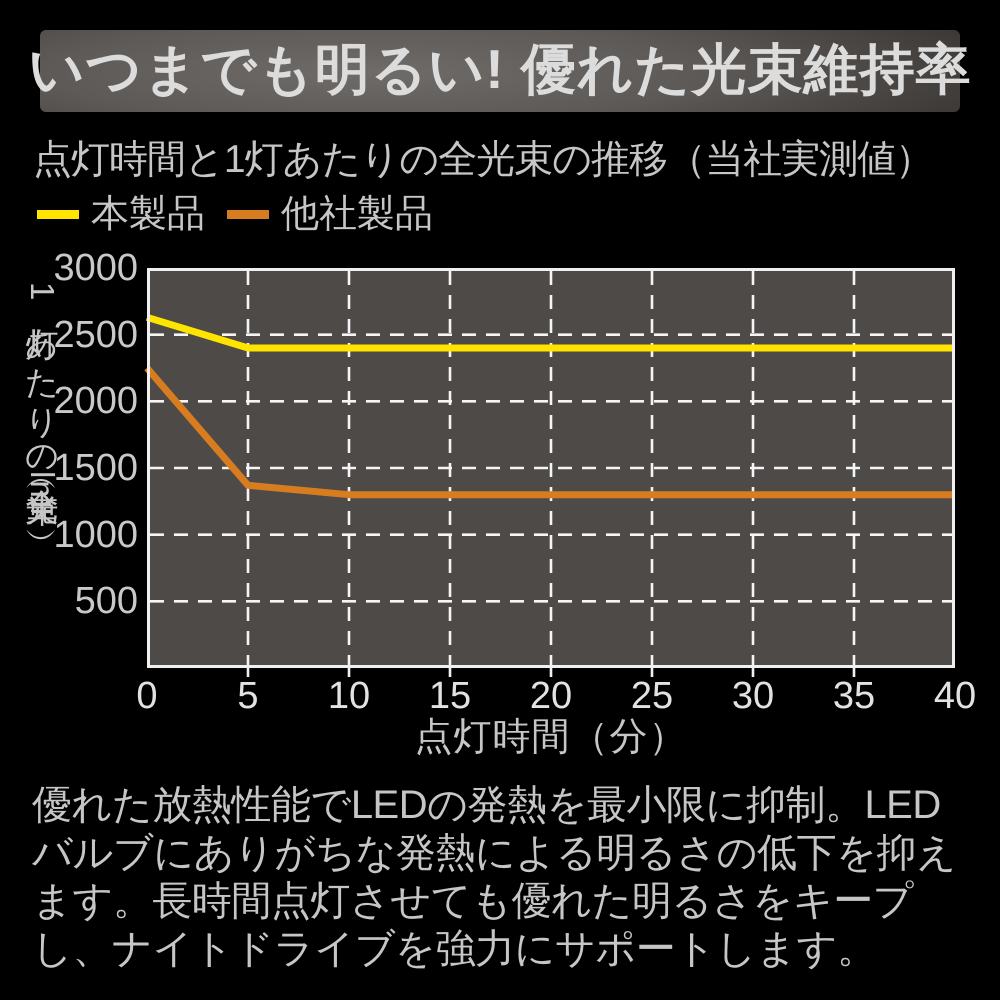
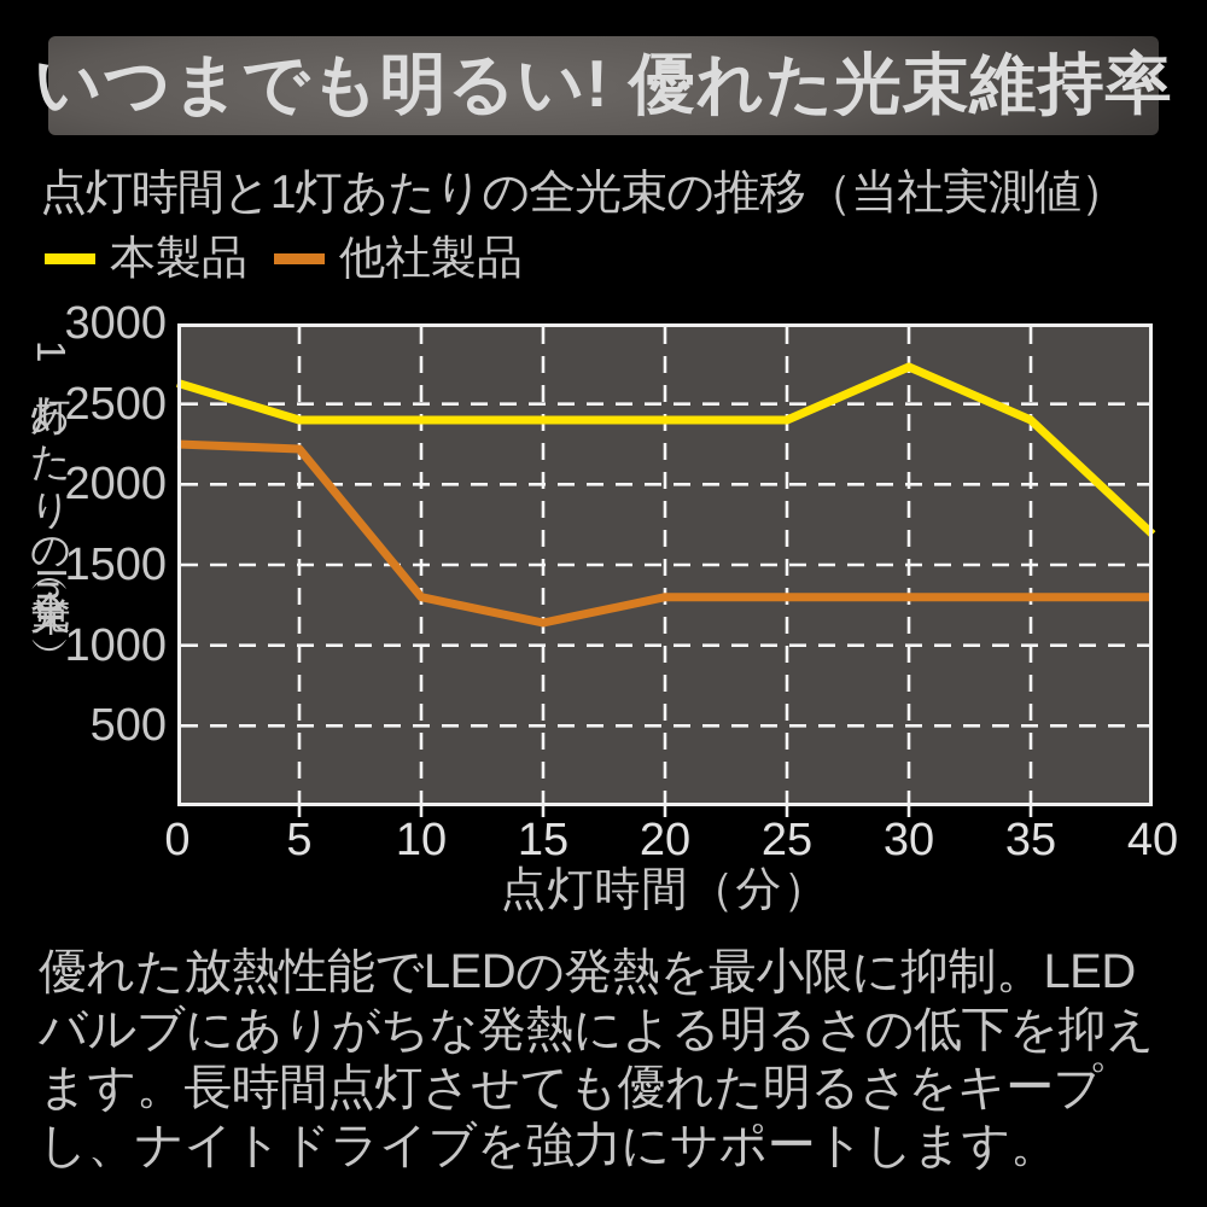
他社製品/5: 1370 -> 2220
他社製品/15: 1300 -> 1140
本製品/30: 2400 -> 2730
本製品/40: 2400 -> 1690
